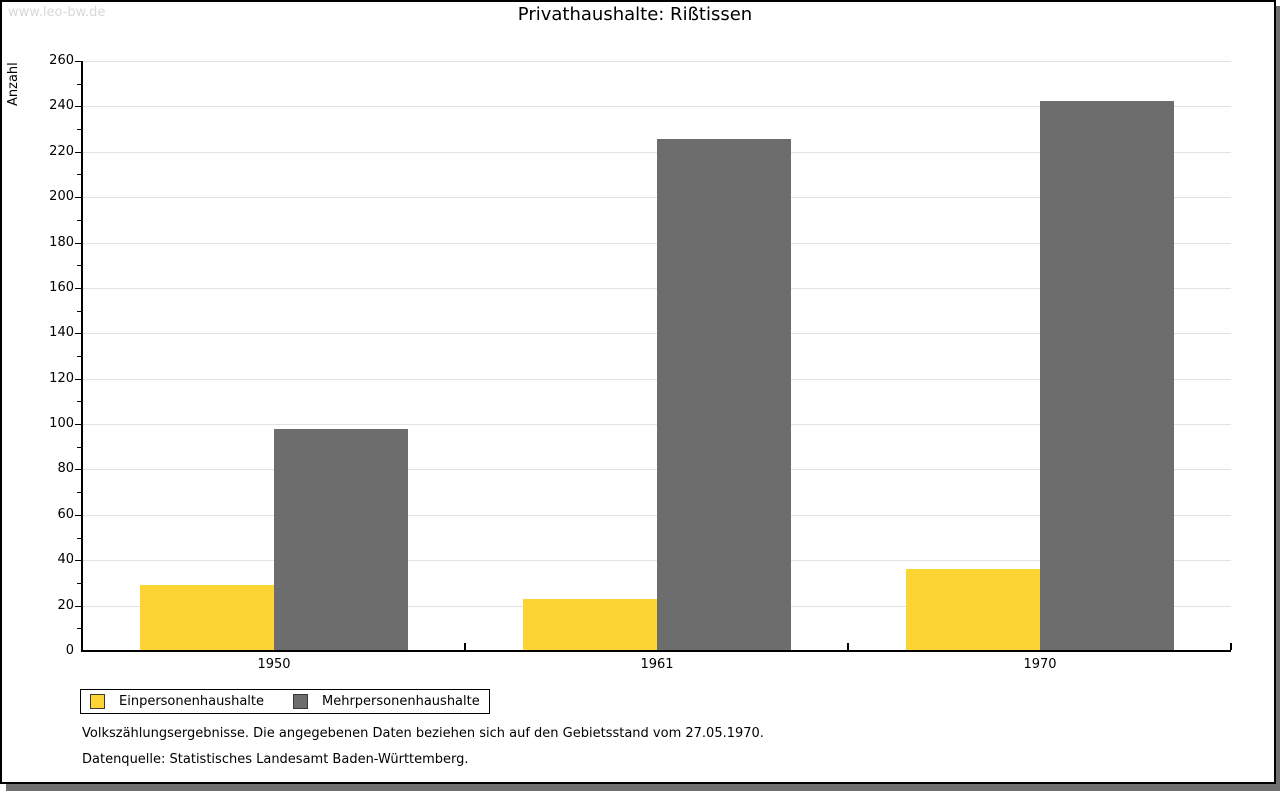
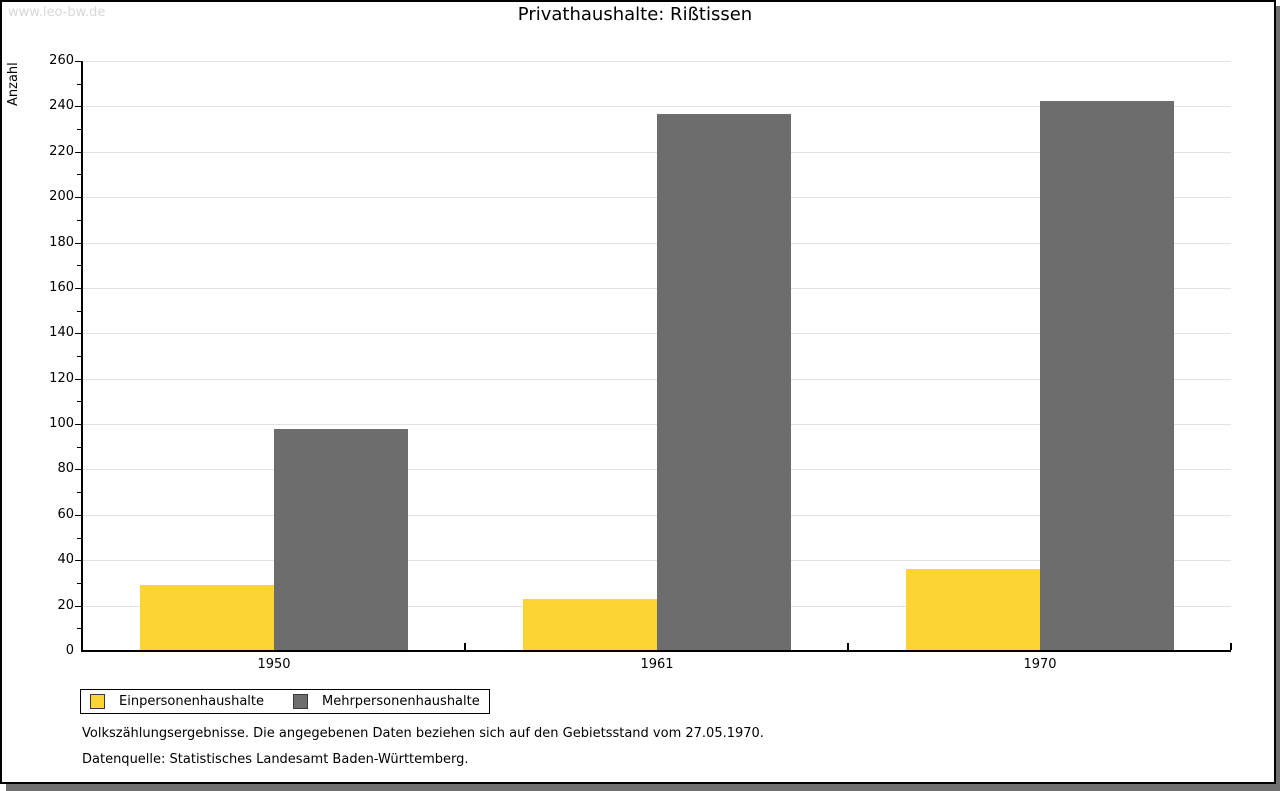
Mehrpersonenhaushalte/1961: 226 -> 237
